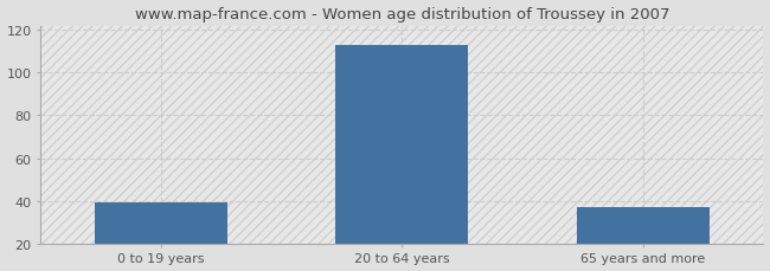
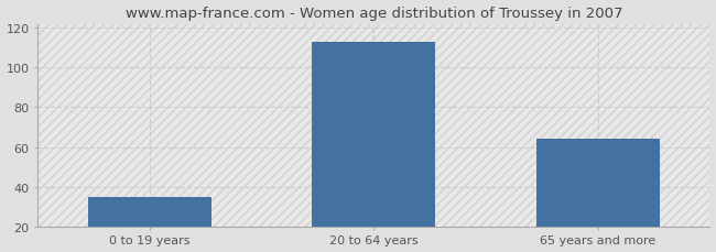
0 to 19 years: 39 -> 35
65 years and more: 37 -> 64
